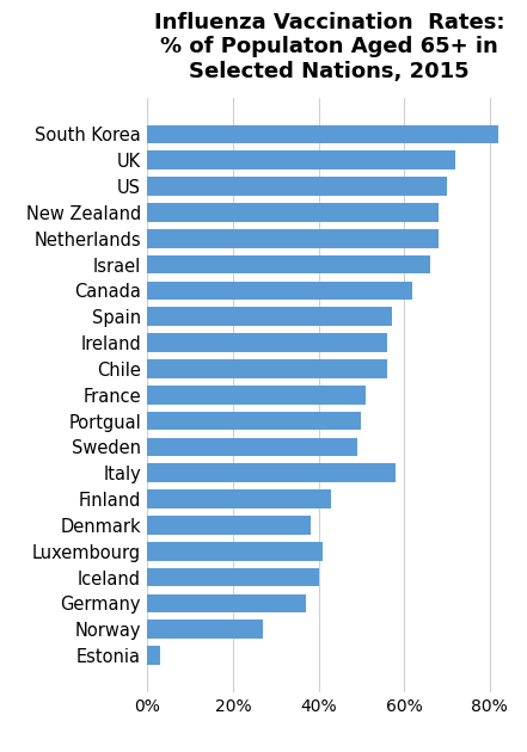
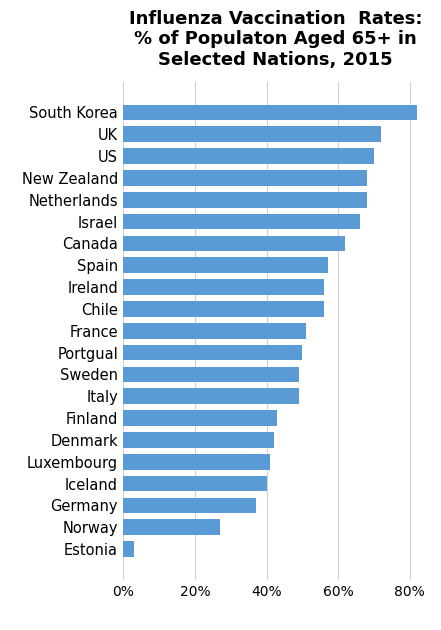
Italy: 58% -> 49%
Denmark: 38% -> 42%
